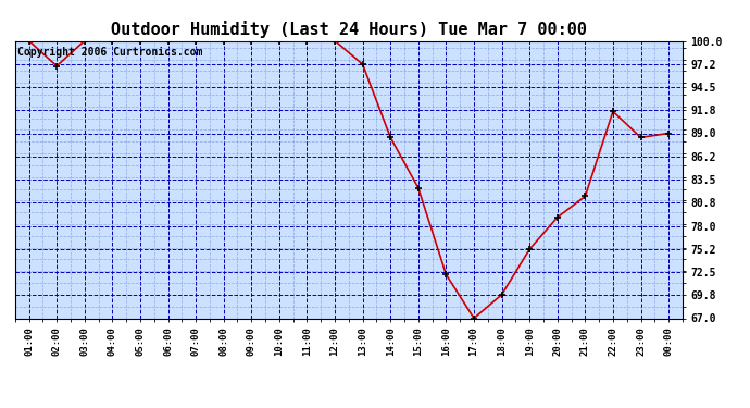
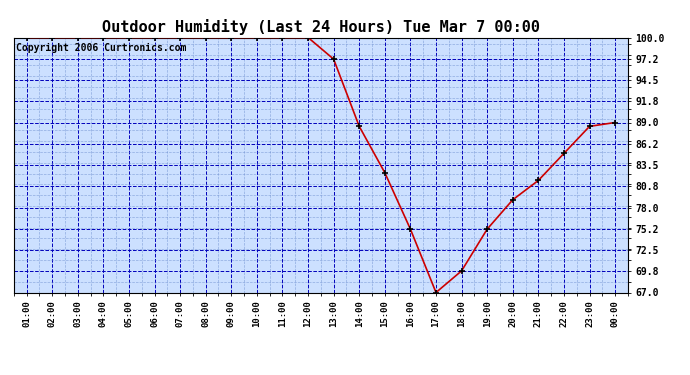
02:00: 97.0 -> 100.0
16:00: 72.2 -> 75.2
22:00: 91.6 -> 85.0
